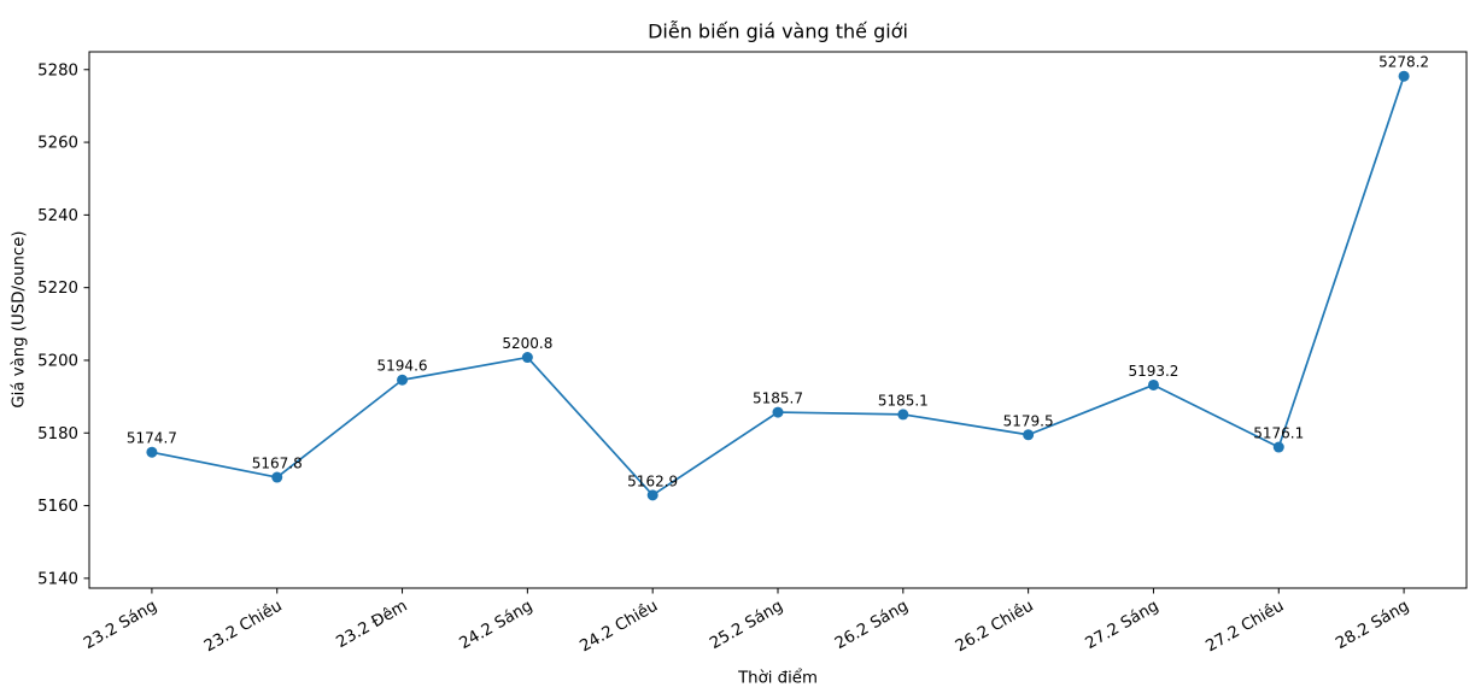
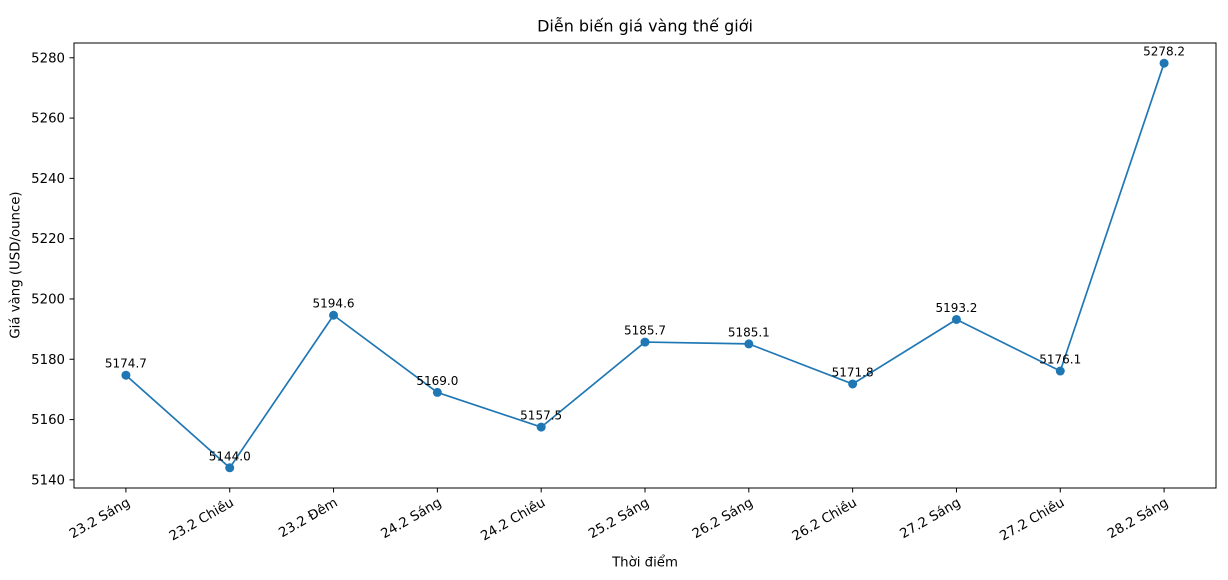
23.2 Chiều: 5167.8 -> 5144.0
24.2 Sáng: 5200.8 -> 5169.0
24.2 Chiều: 5162.9 -> 5157.5
26.2 Chiều: 5179.5 -> 5171.8
